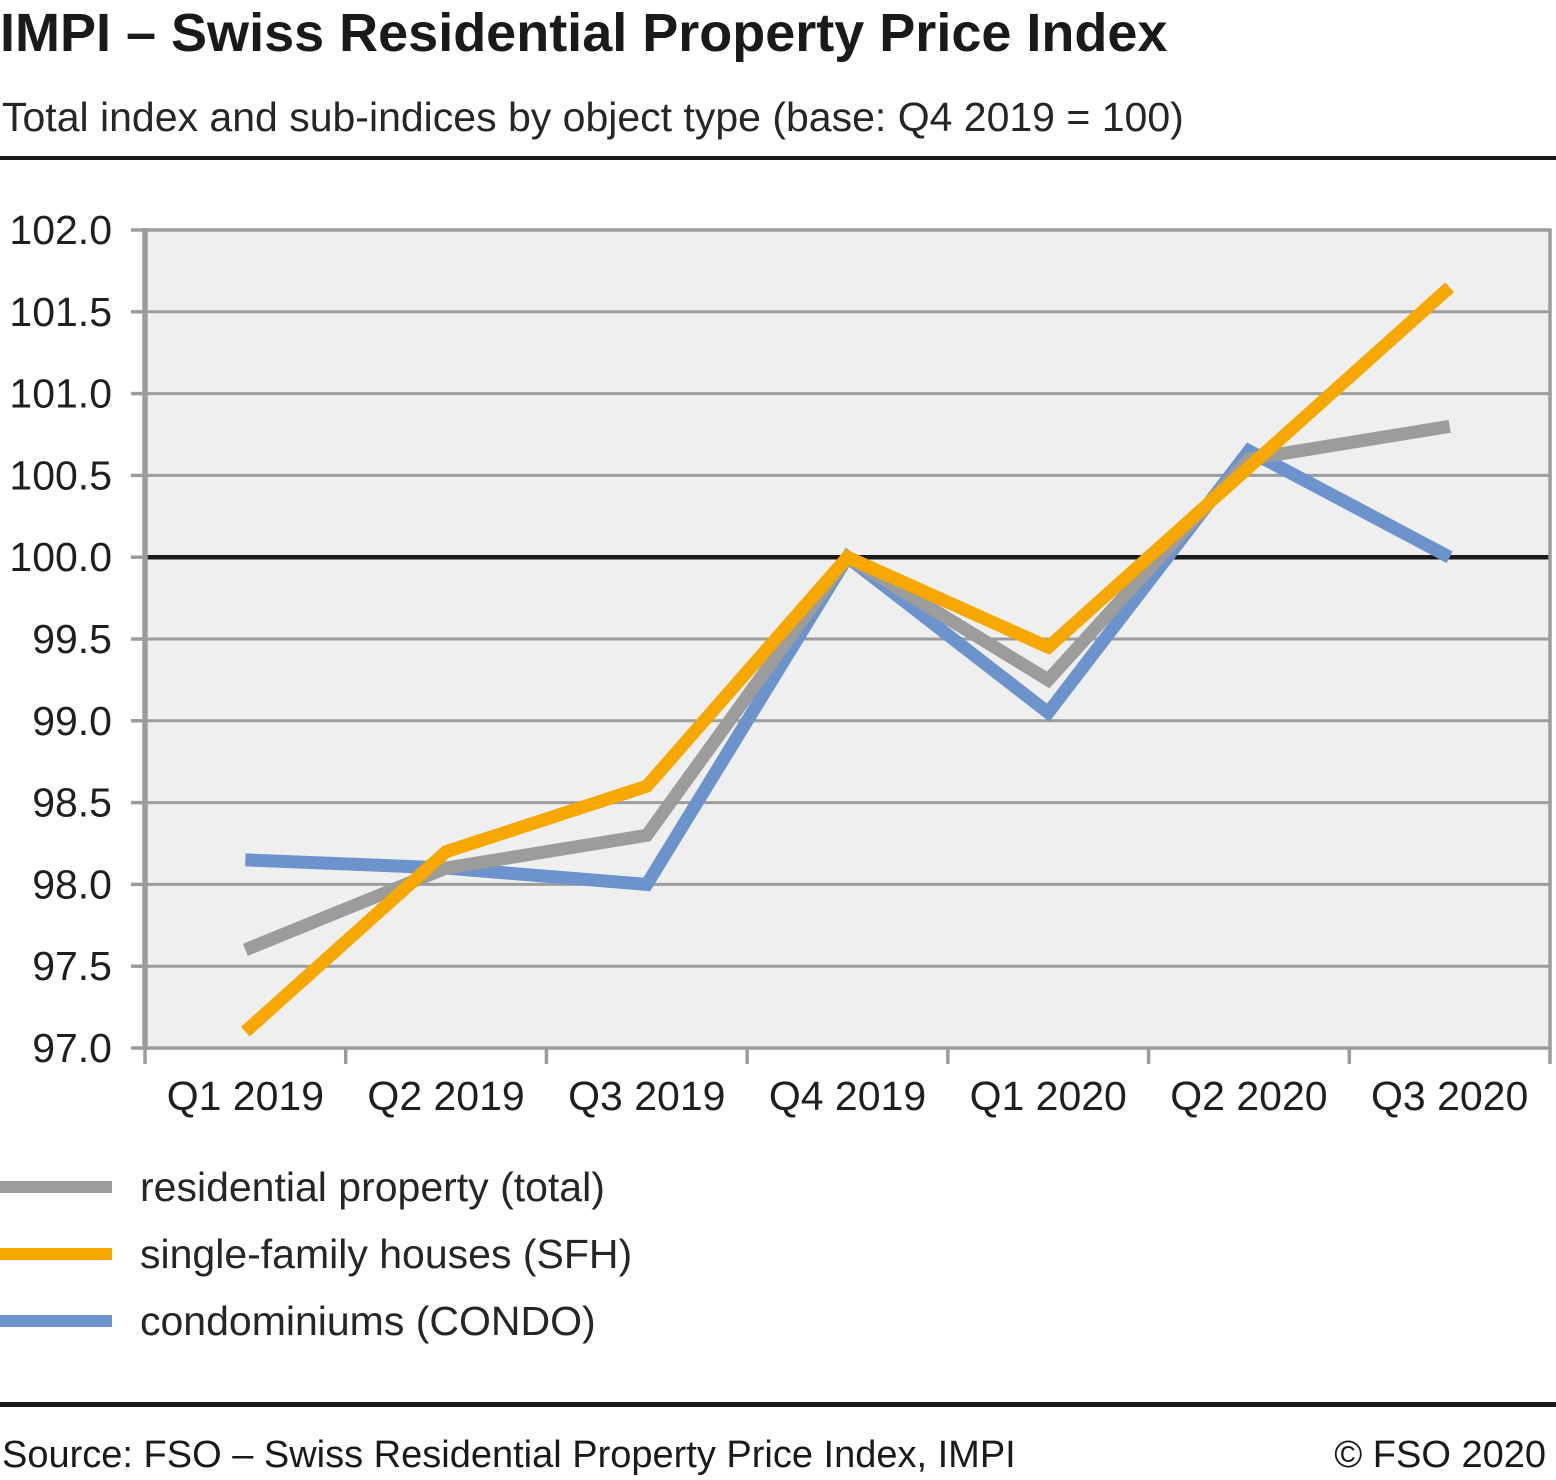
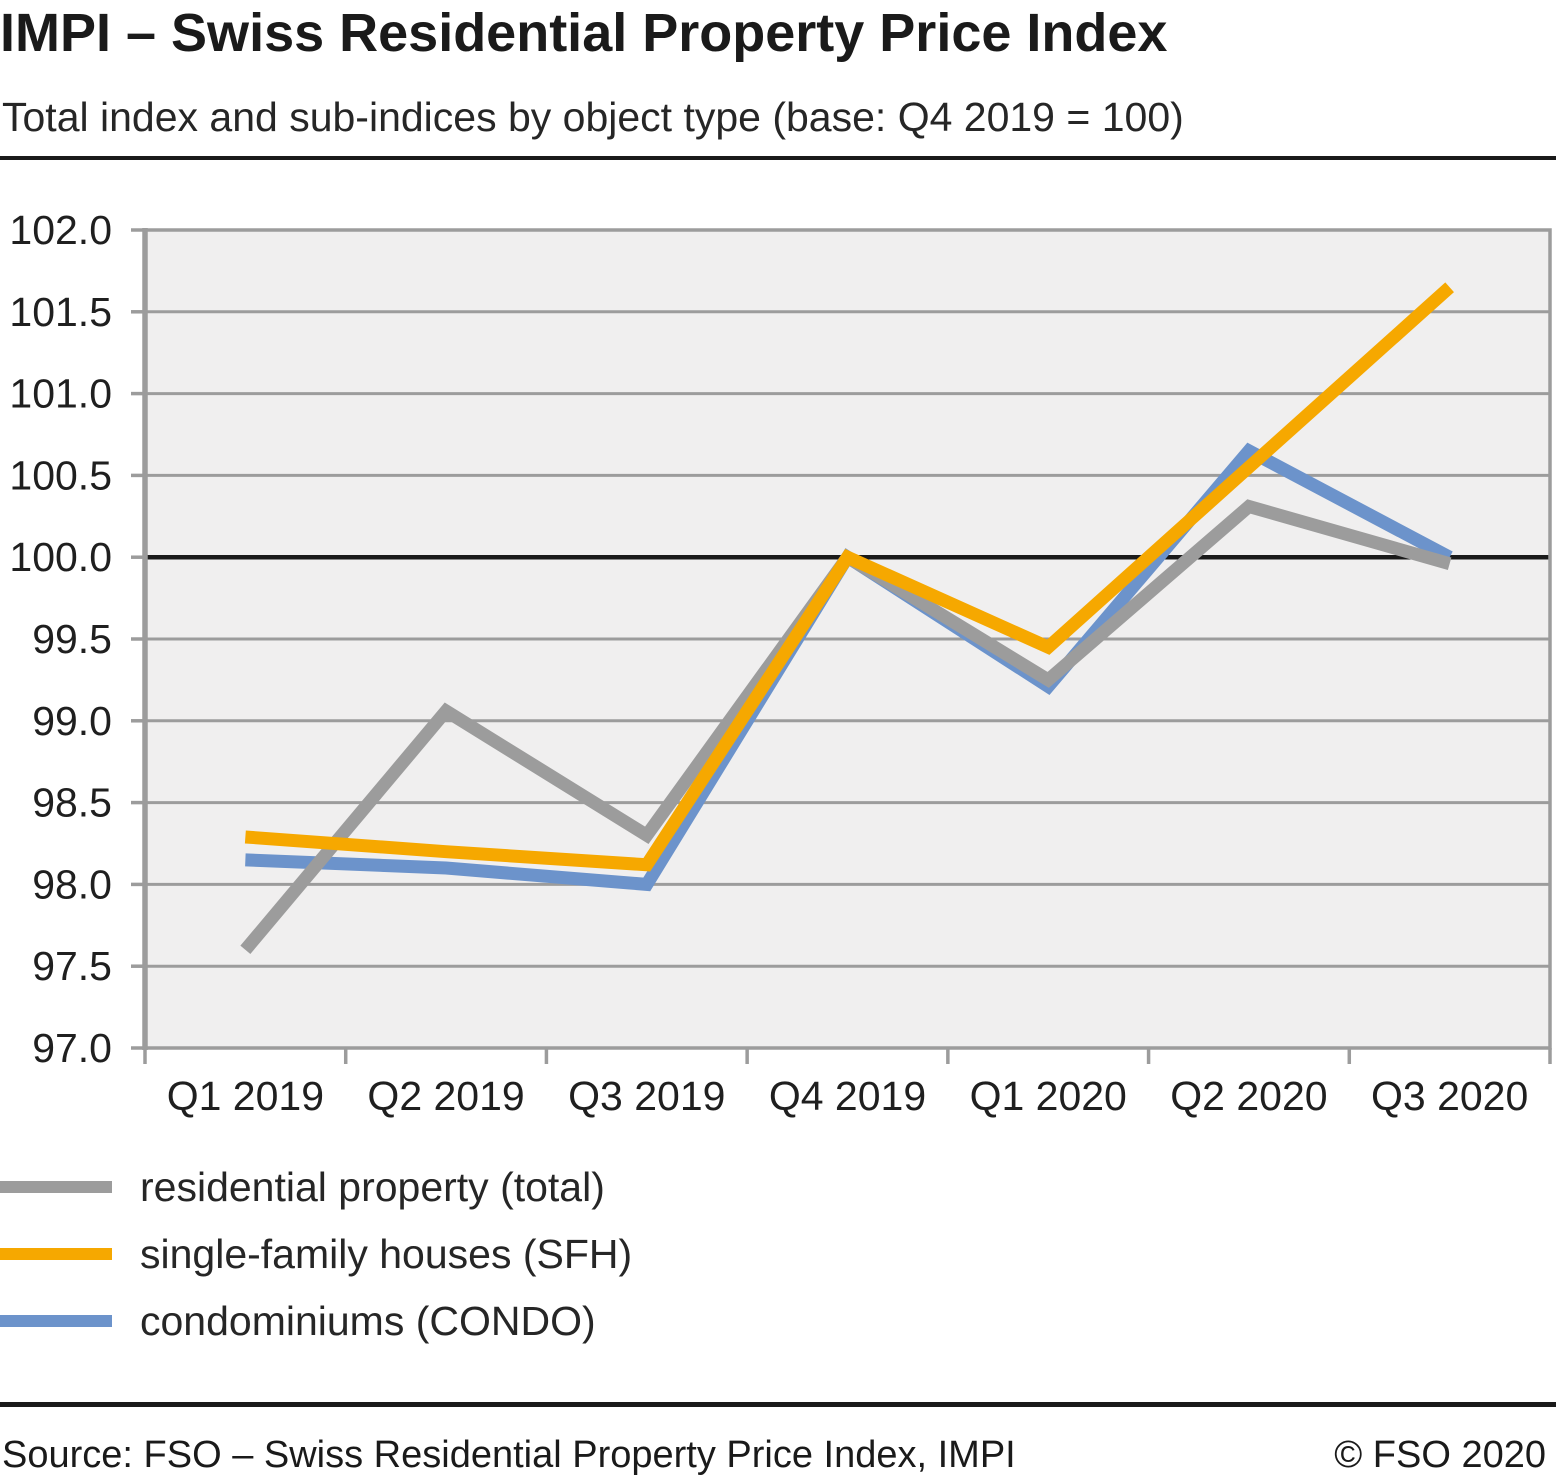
single-family houses (SFH)/Q1 2019: 97.10 -> 98.29
residential property (total)/Q2 2019: 98.10 -> 99.06
single-family houses (SFH)/Q3 2019: 98.60 -> 98.12
condominiums (CONDO)/Q1 2020: 99.05 -> 99.21
residential property (total)/Q2 2020: 100.60 -> 100.31
residential property (total)/Q3 2020: 100.80 -> 99.96
